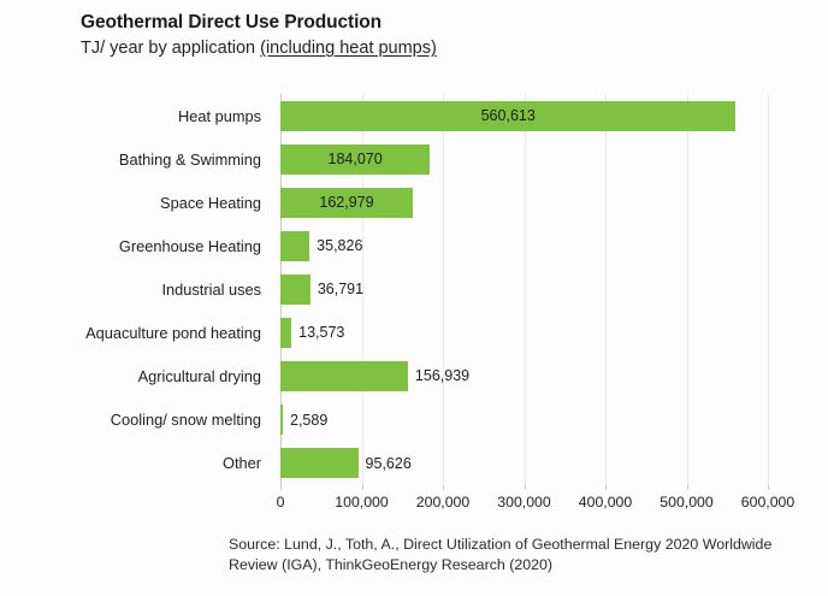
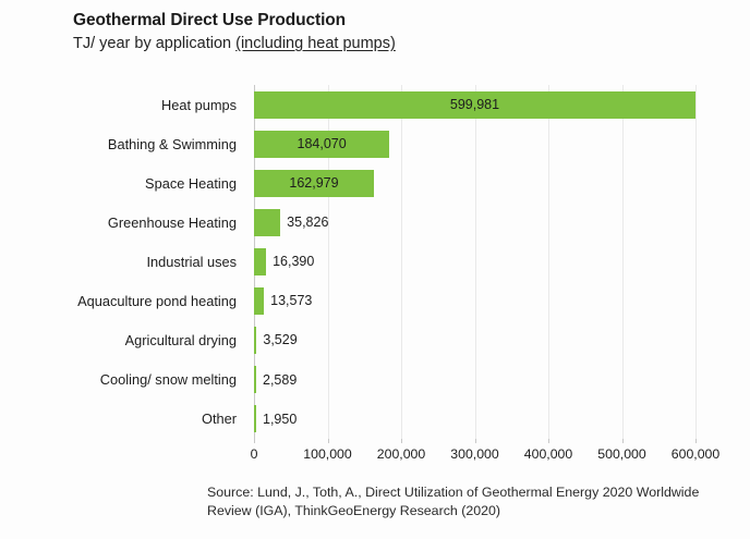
Heat pumps: 560,613 -> 599,981
Industrial uses: 36,791 -> 16,390
Agricultural drying: 156,939 -> 3,529
Other: 95,626 -> 1,950
